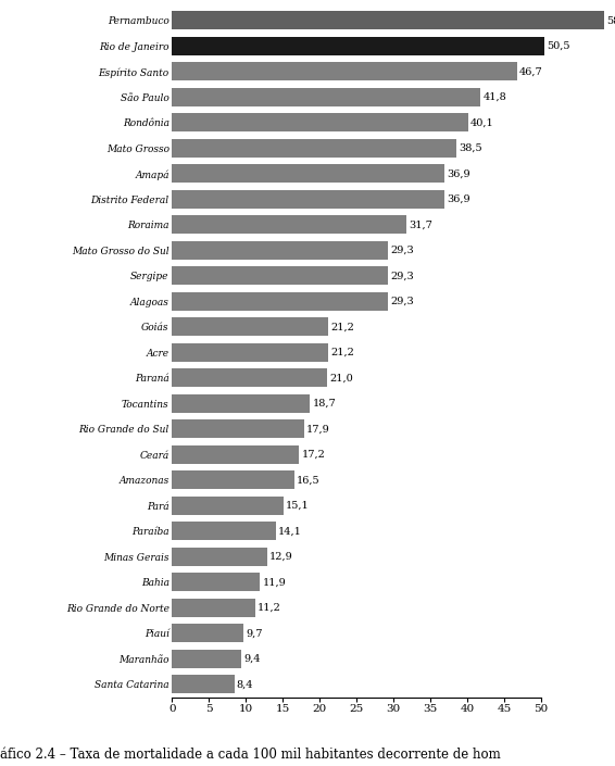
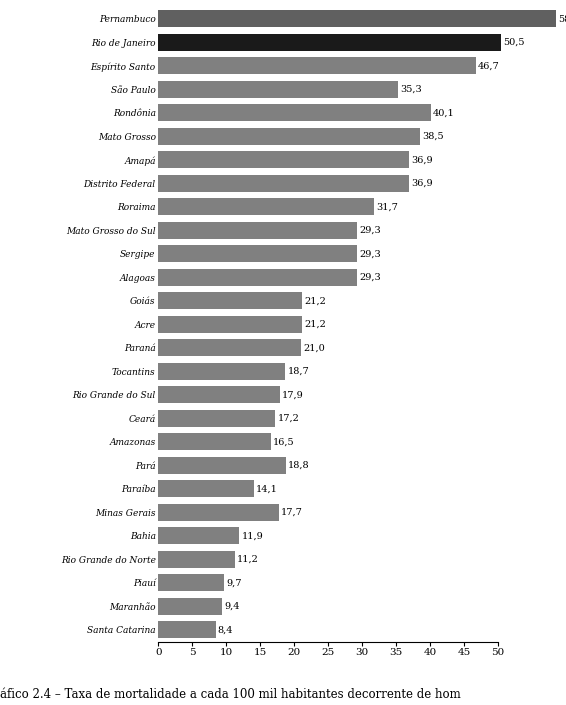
São Paulo: 41,8 -> 35,3
Pará: 15,1 -> 18,8
Minas Gerais: 12,9 -> 17,7
